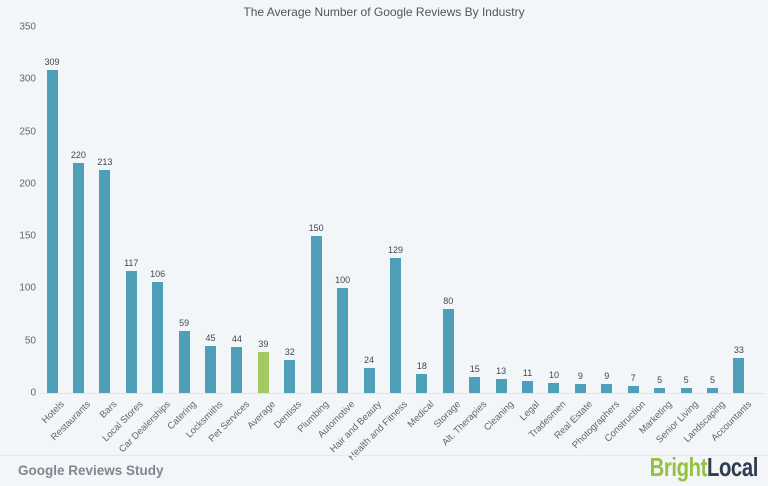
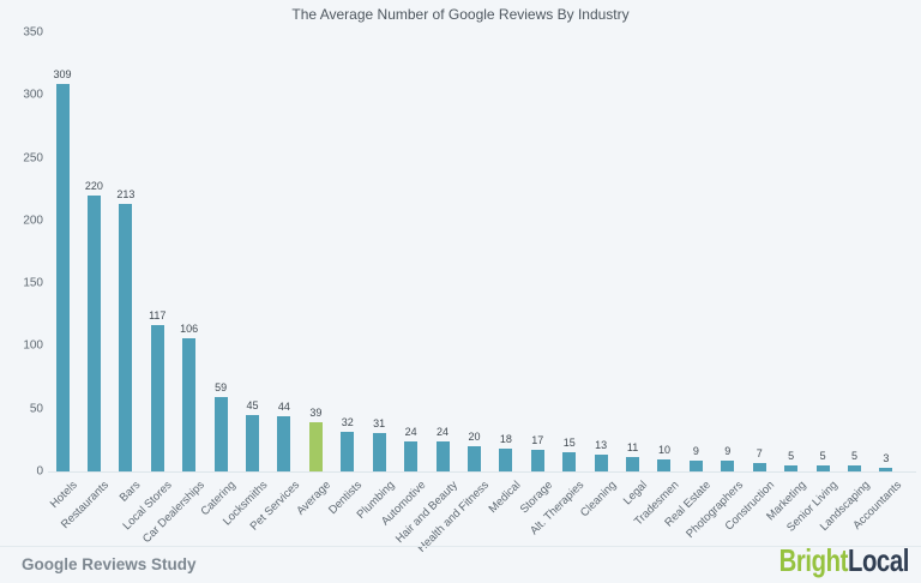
Plumbing: 150 -> 31
Automotive: 100 -> 24
Health and Fitness: 129 -> 20
Storage: 80 -> 17
Accountants: 33 -> 3
